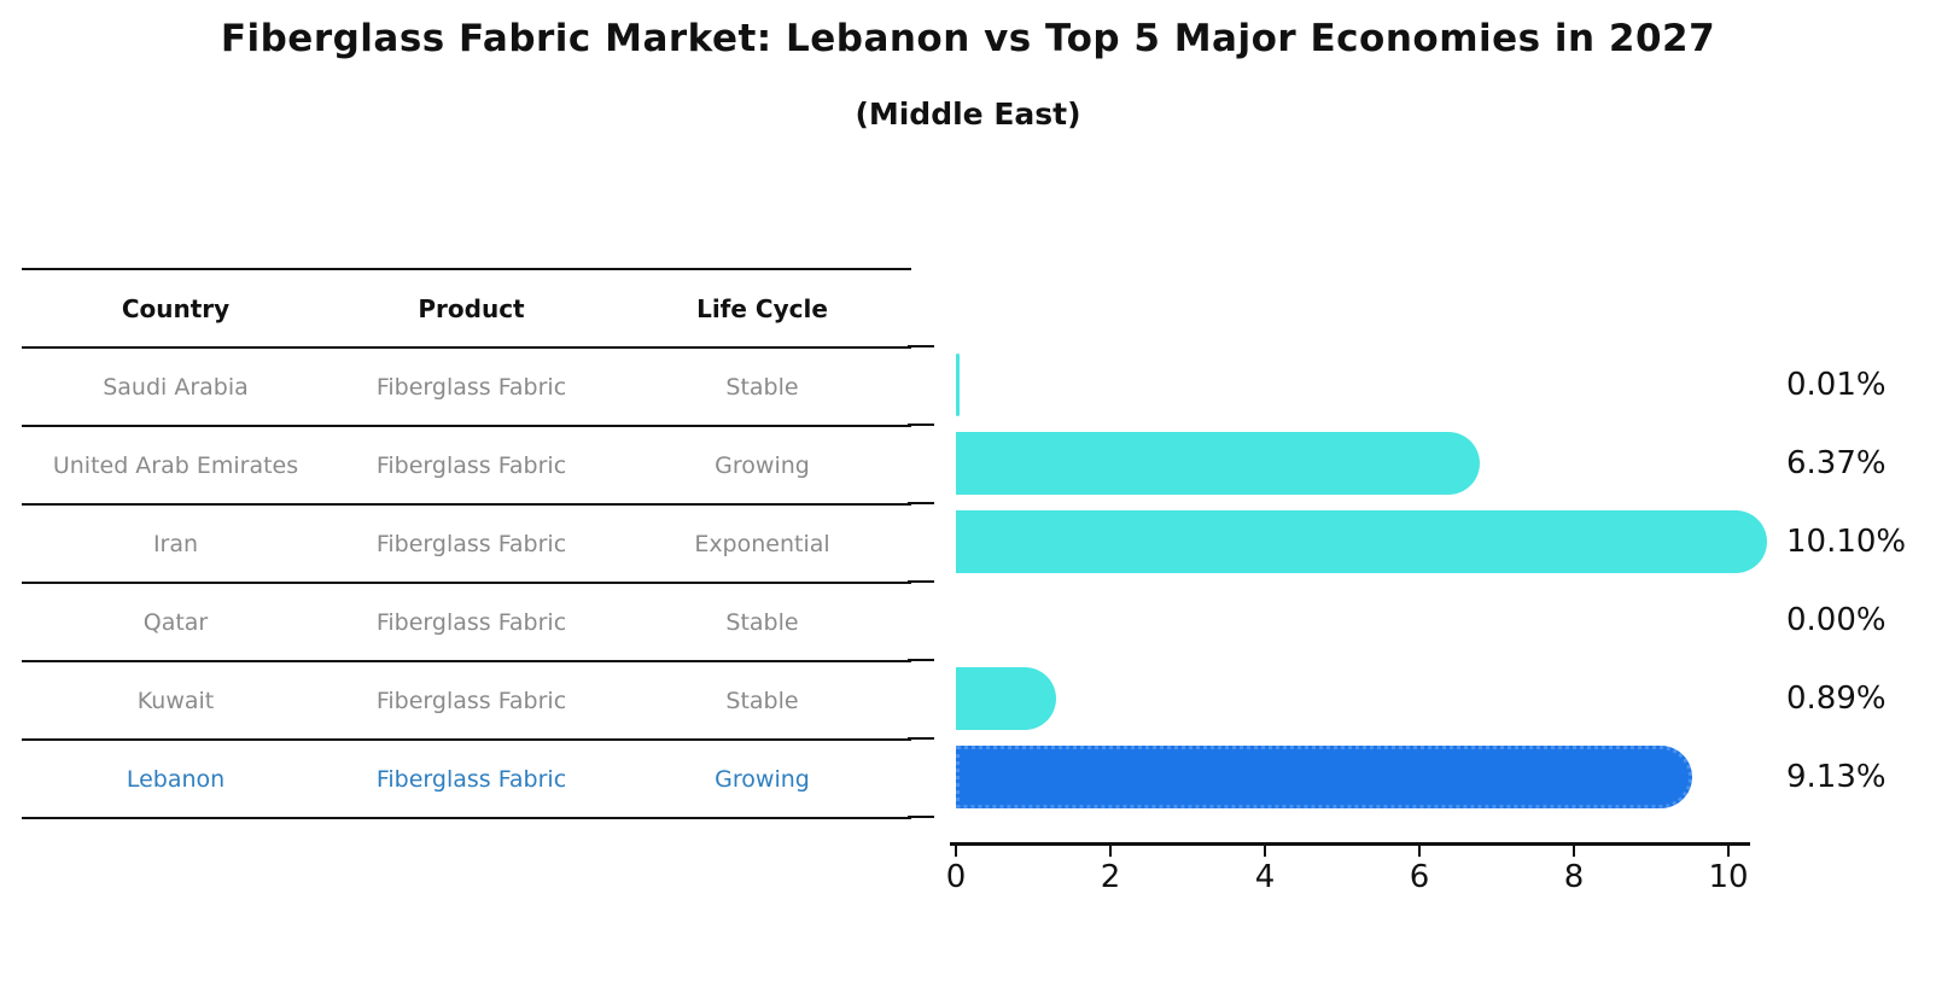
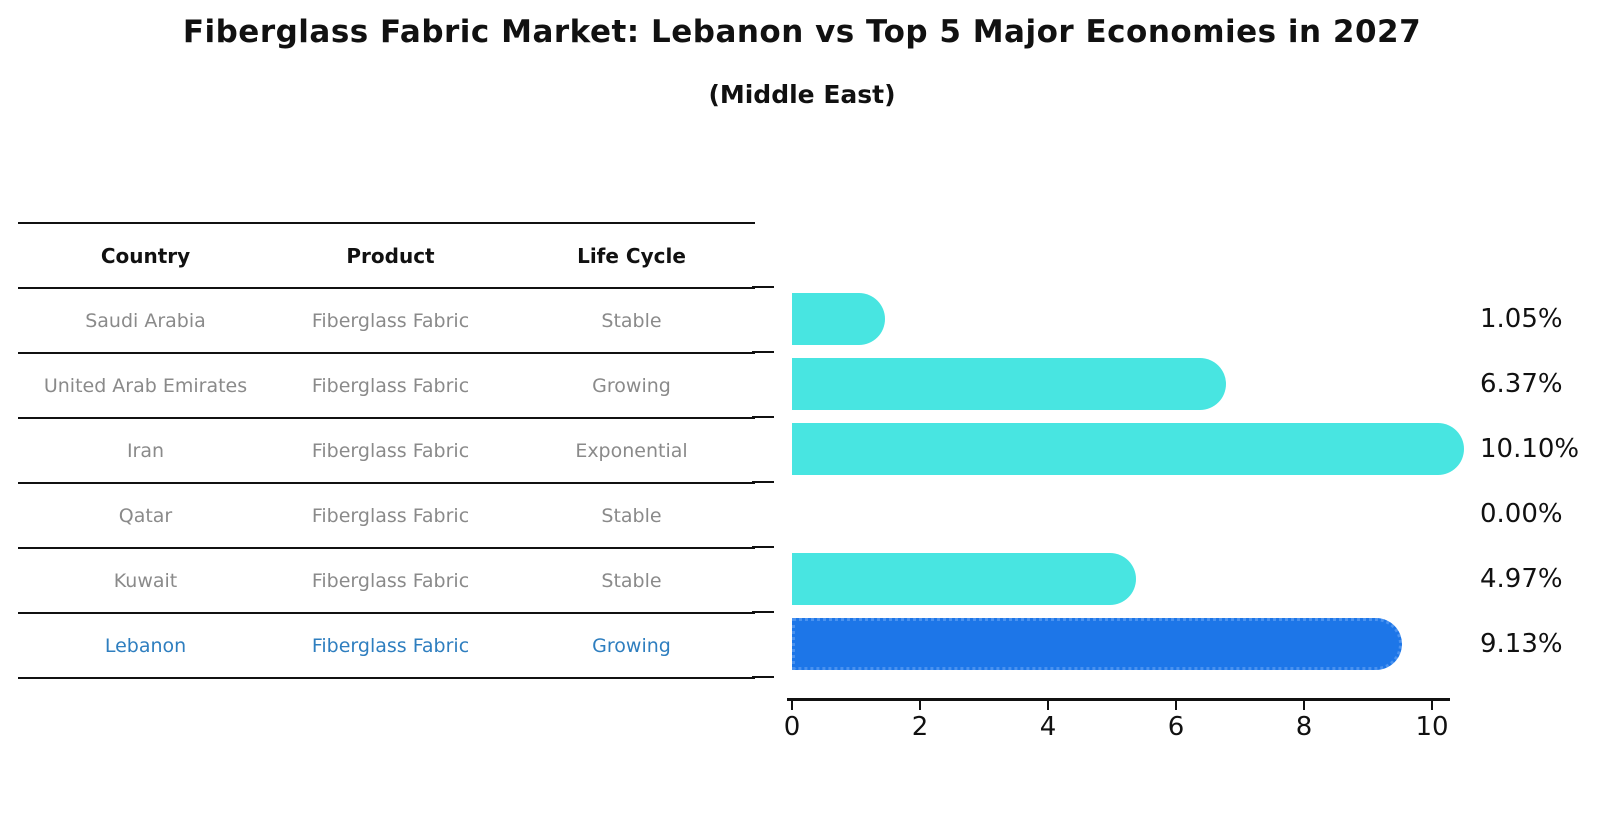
Saudi Arabia: 0.01% -> 1.05%
Kuwait: 0.89% -> 4.97%
